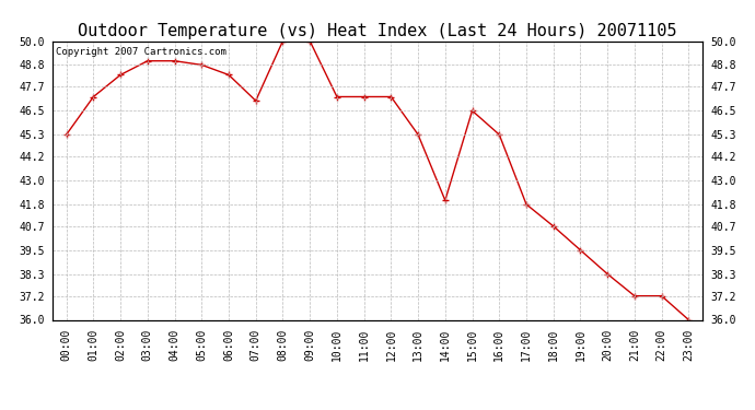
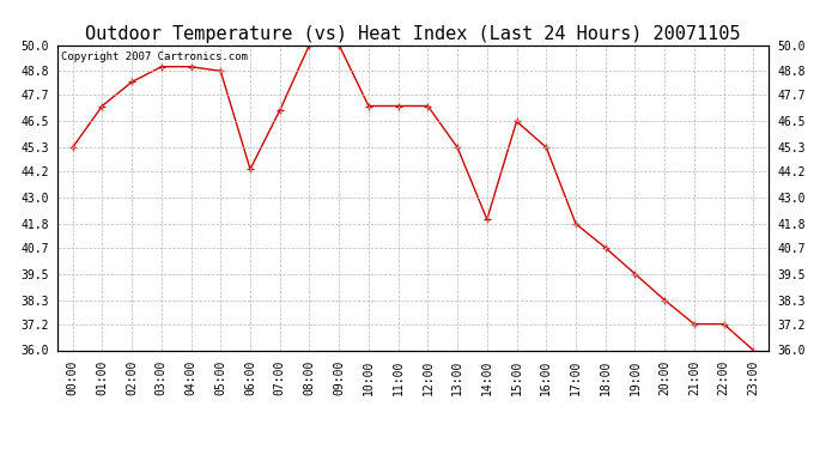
06:00: 48.3 -> 44.3
